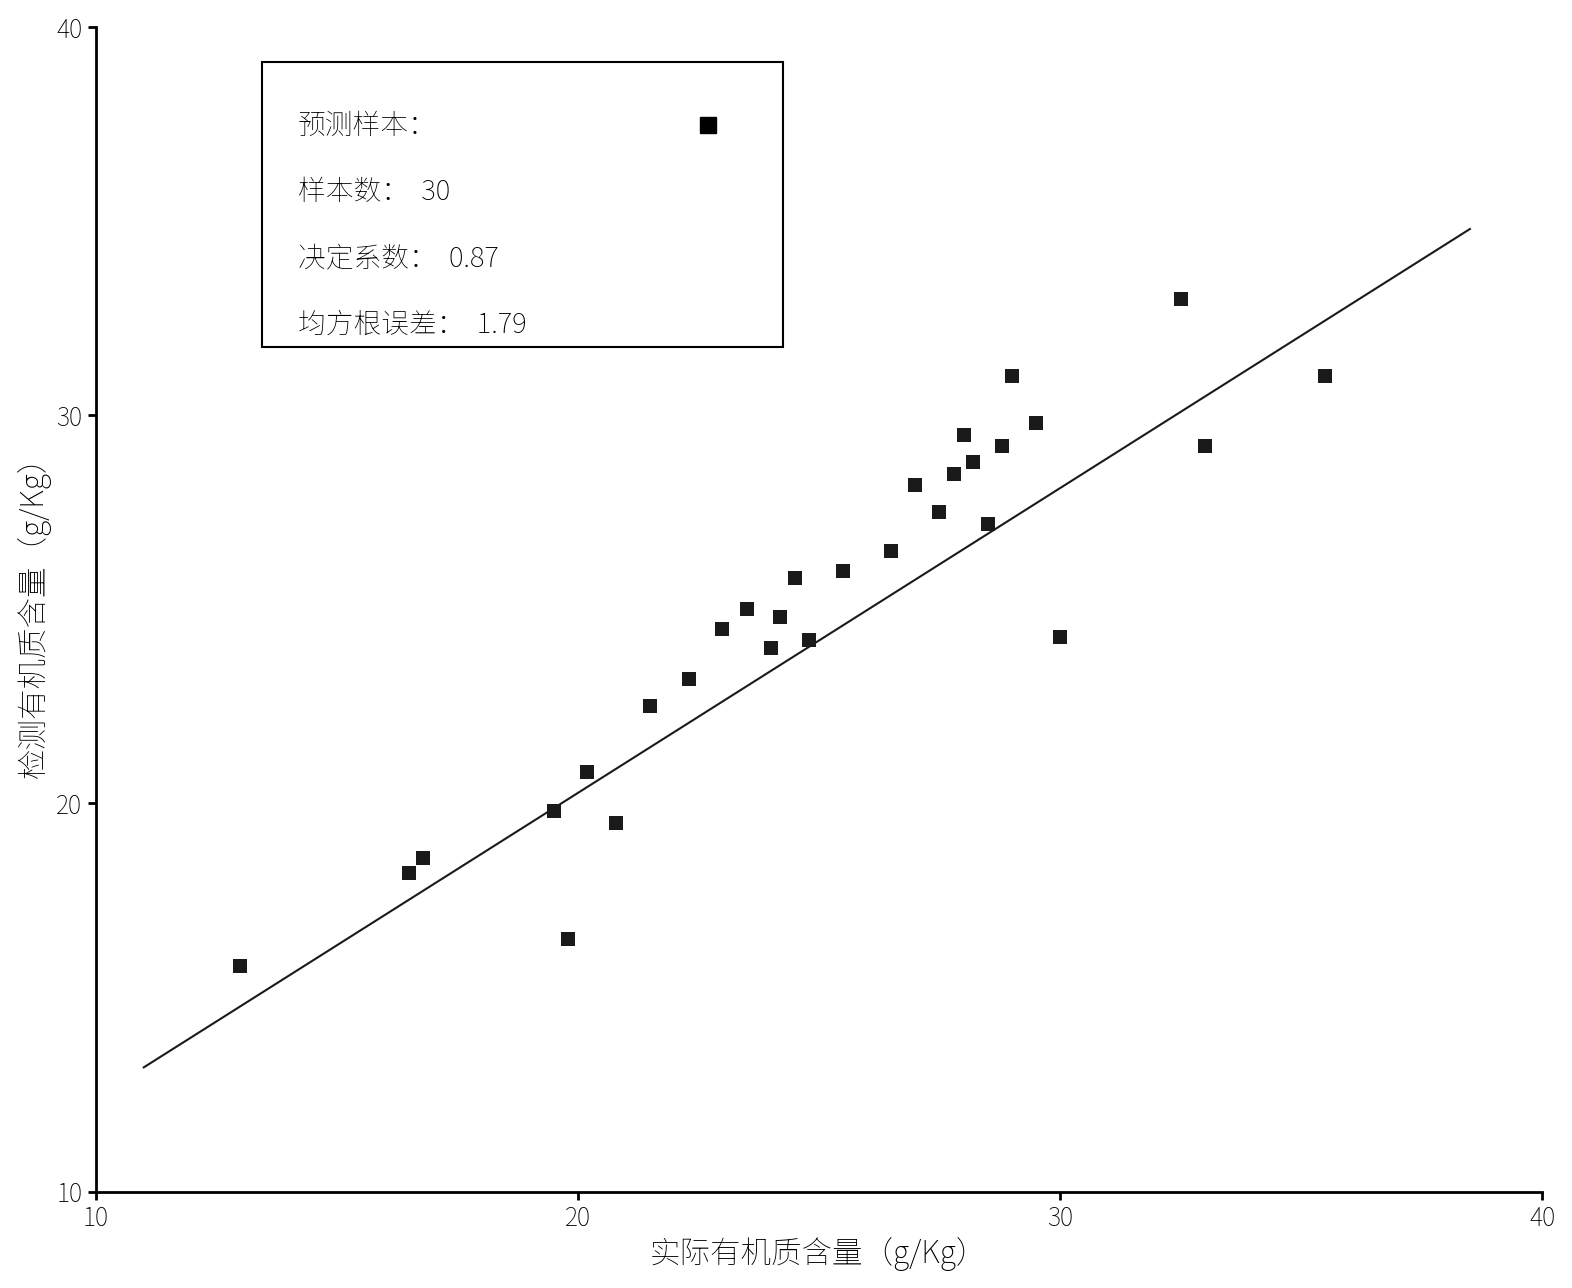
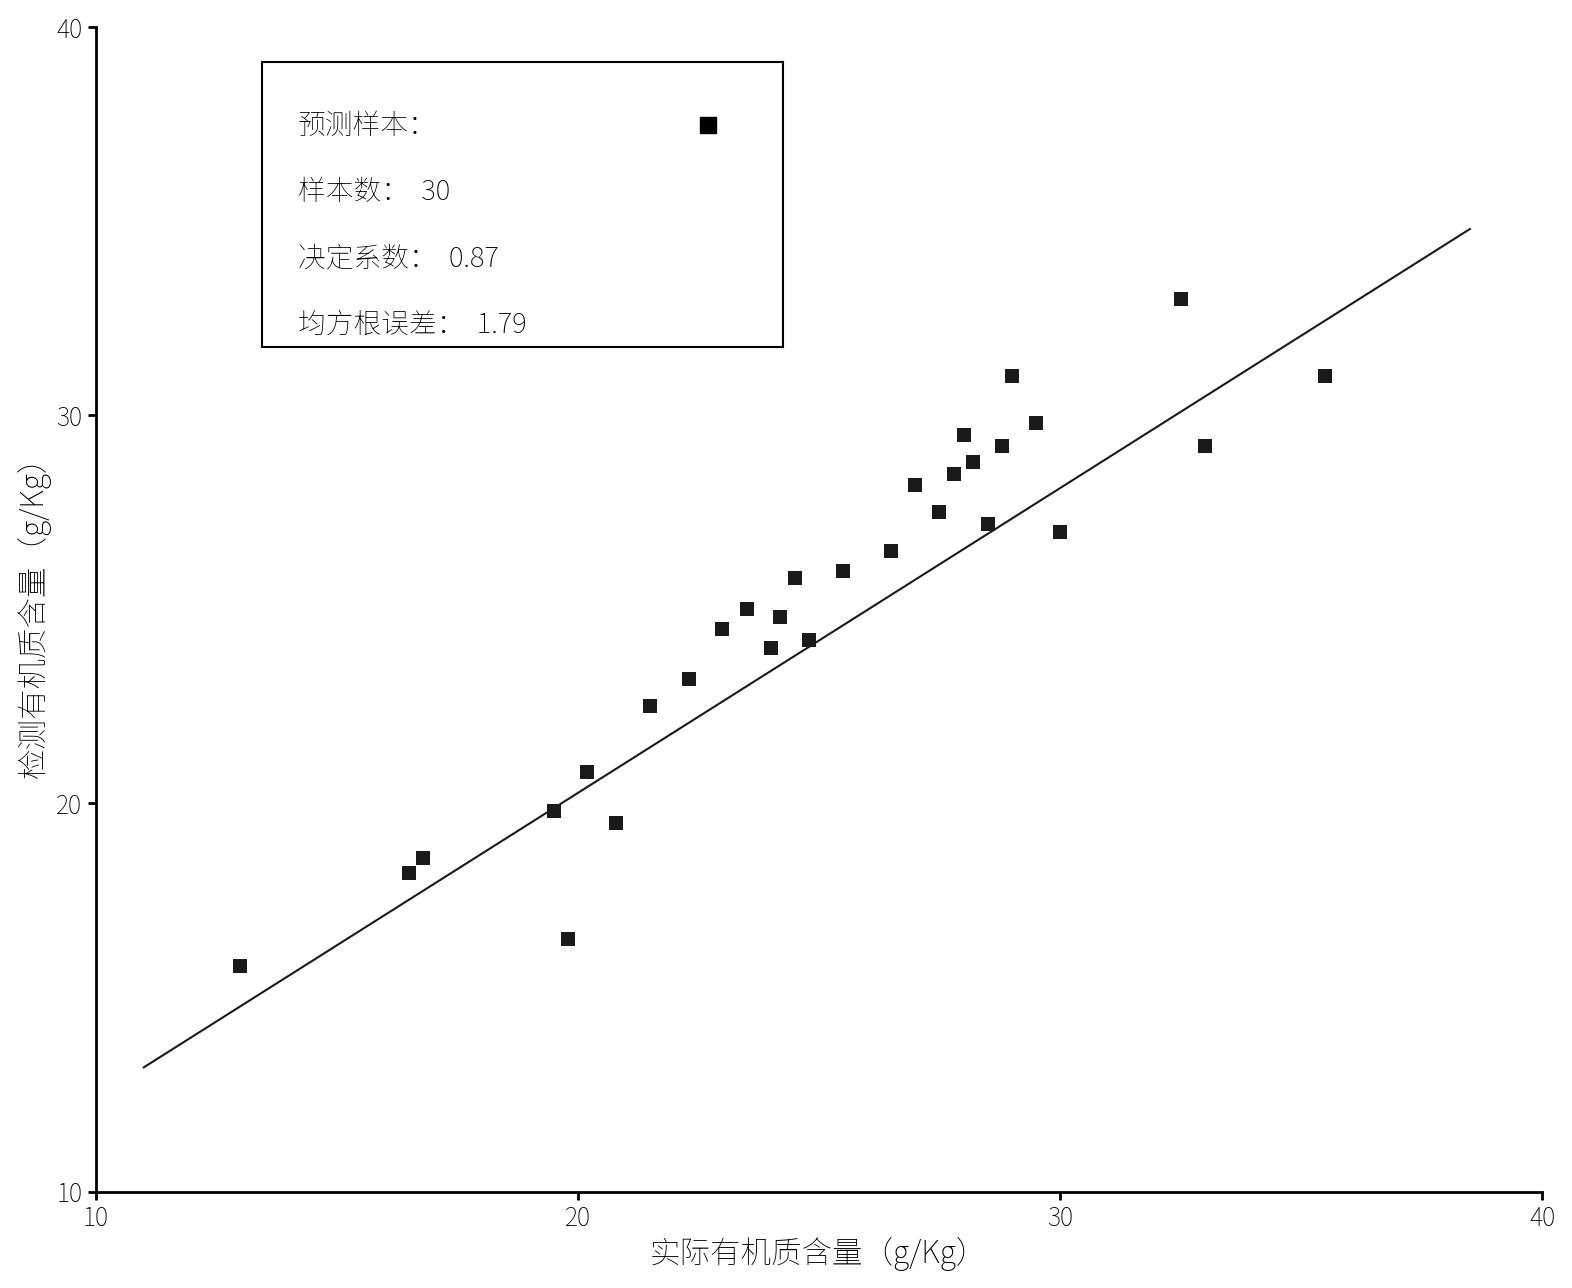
30: 24.3 -> 27.0
